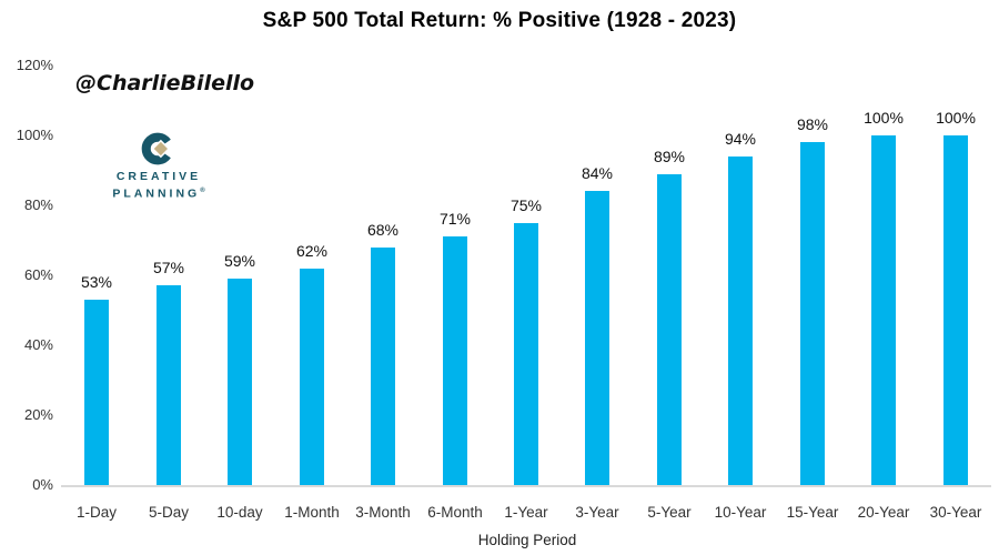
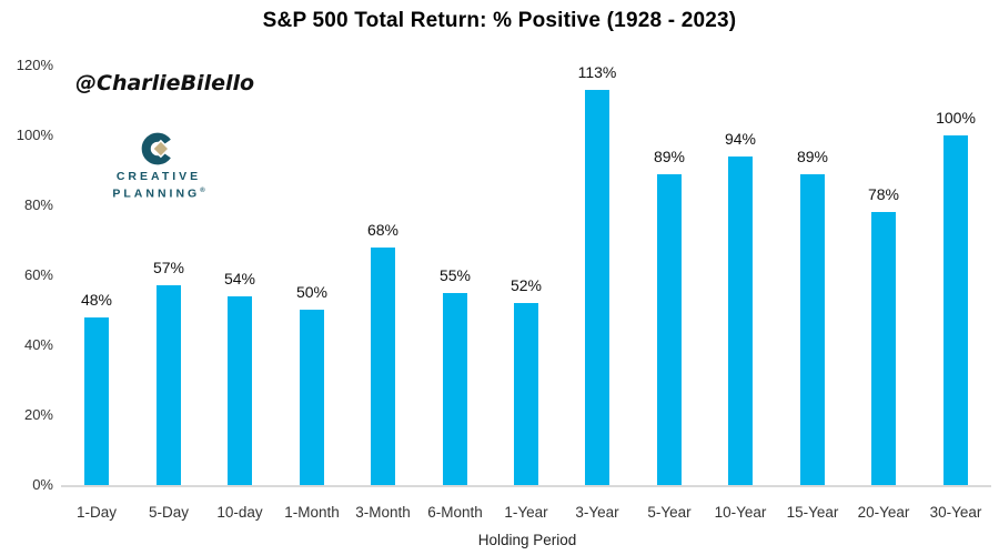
1-Day: 53% -> 48%
10-day: 59% -> 54%
1-Month: 62% -> 50%
6-Month: 71% -> 55%
1-Year: 75% -> 52%
3-Year: 84% -> 113%
15-Year: 98% -> 89%
20-Year: 100% -> 78%
